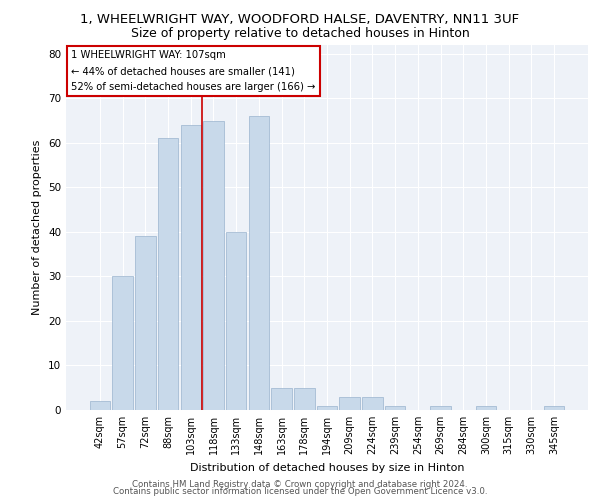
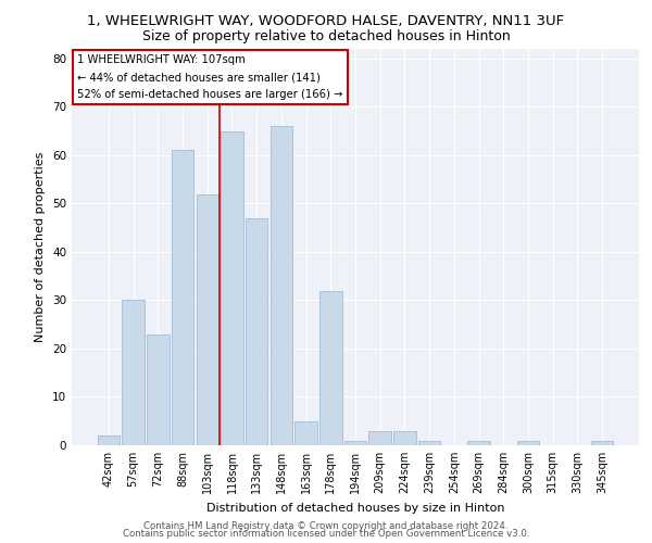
72sqm: 39 -> 23
103sqm: 64 -> 52
133sqm: 40 -> 47
178sqm: 5 -> 32
